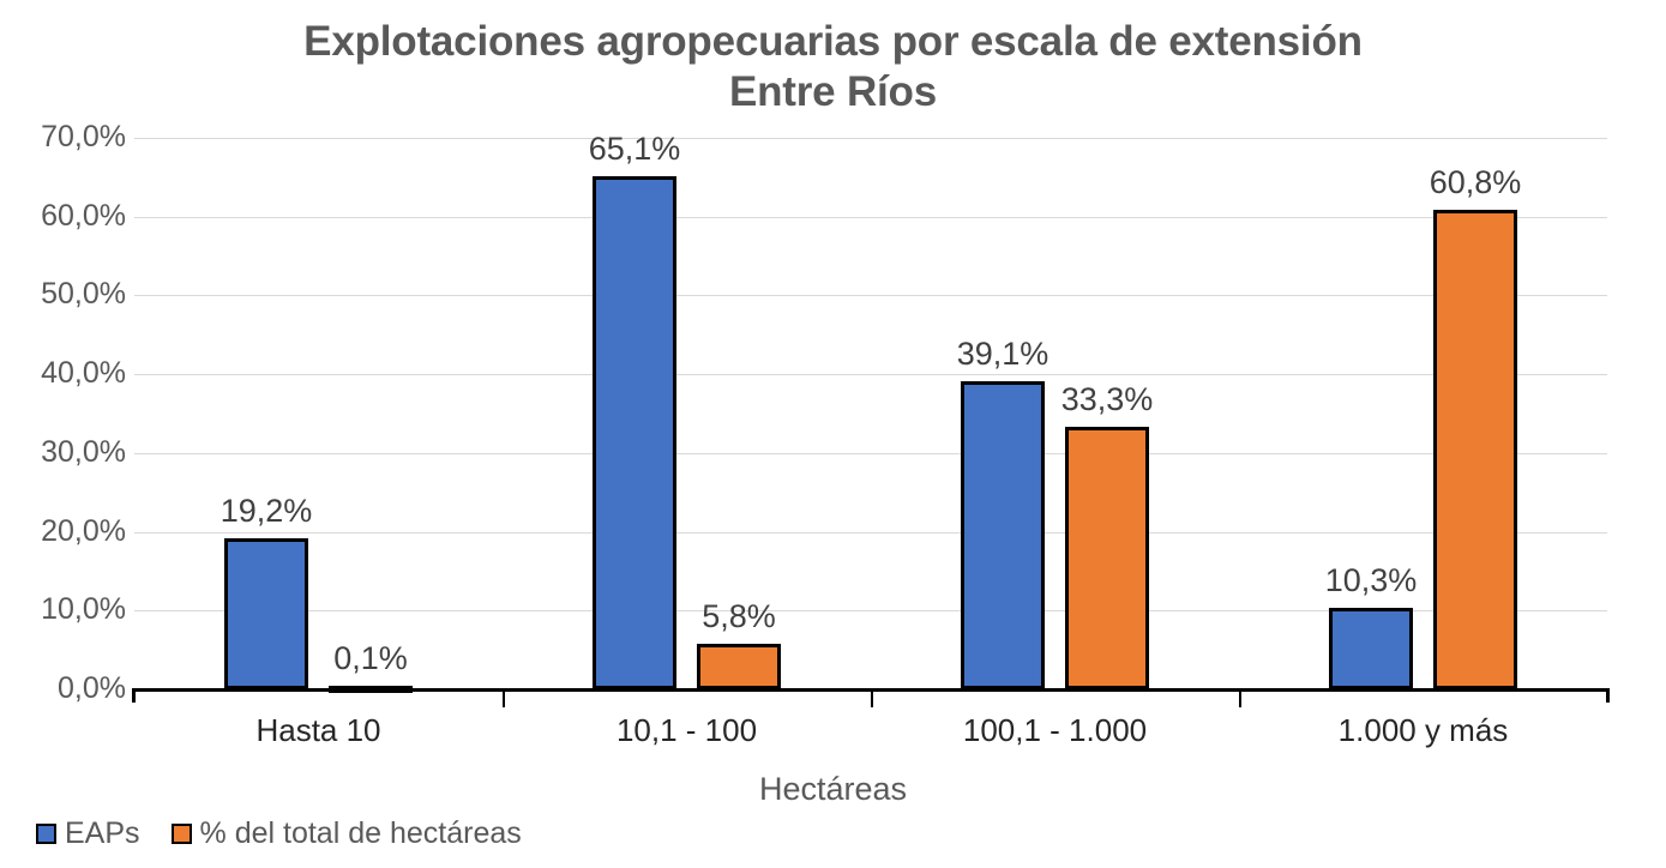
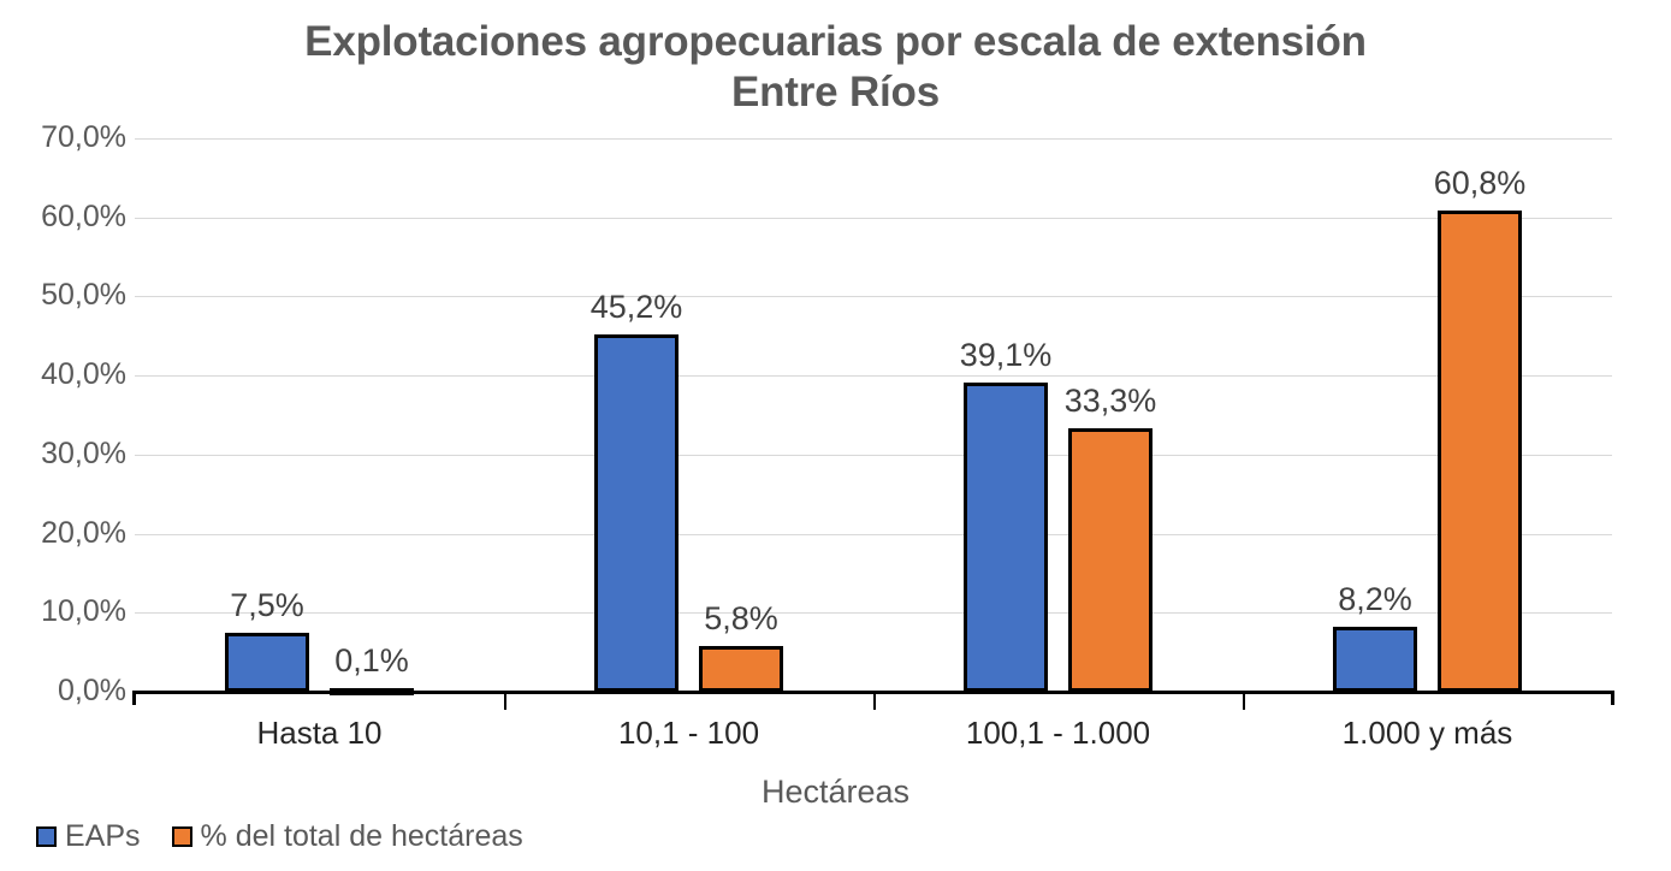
EAPs/Hasta 10: 19,2% -> 7,5%
EAPs/10,1 - 100: 65,1% -> 45,2%
EAPs/1.000 y más: 10,3% -> 8,2%
